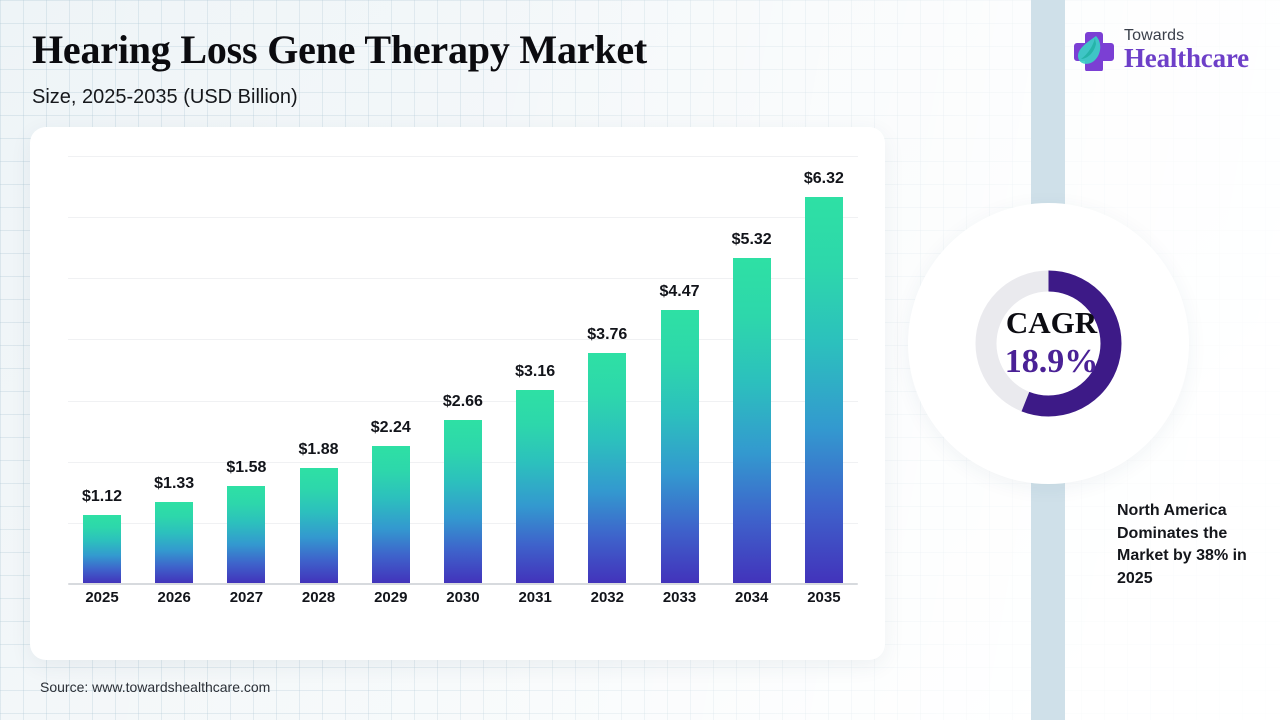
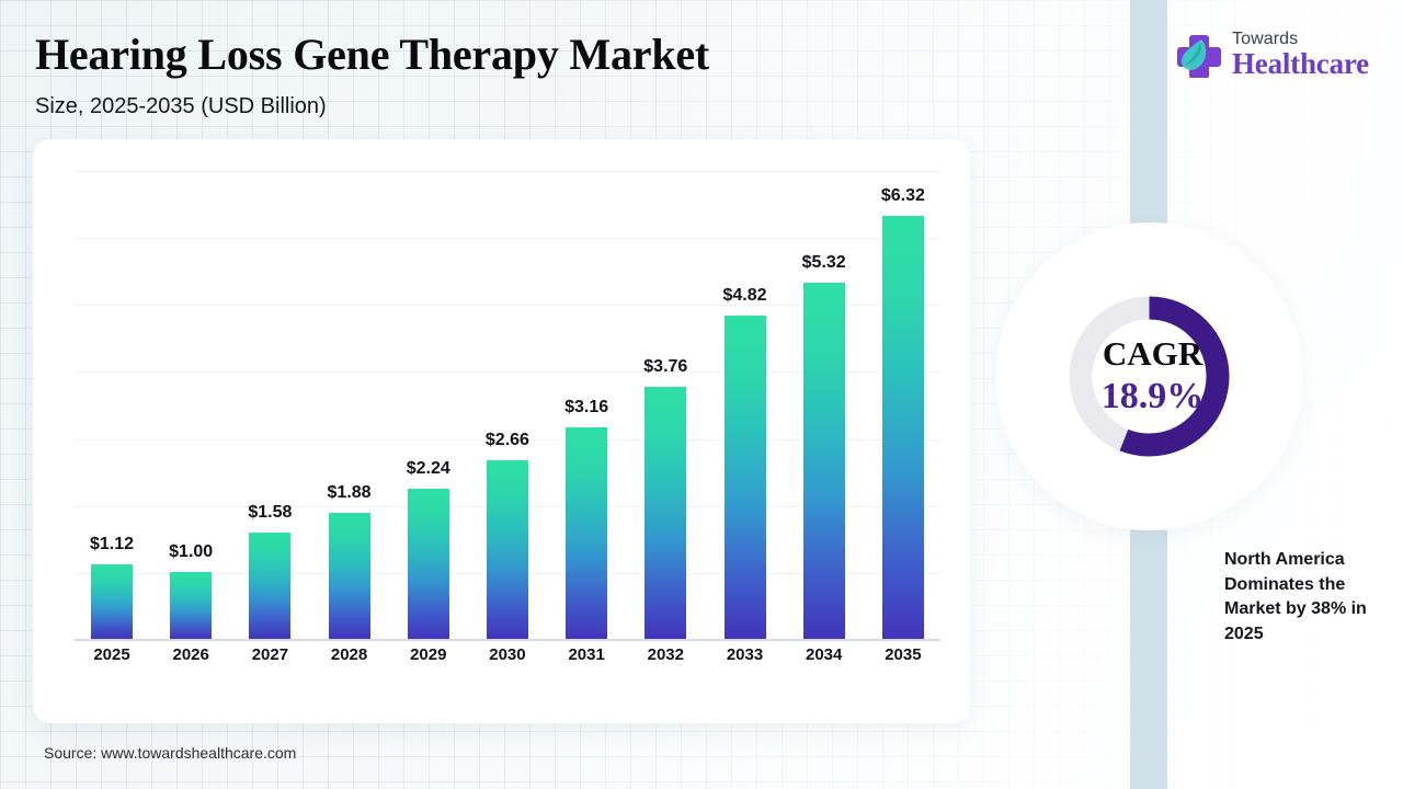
2026: $1.33 -> $1.00
2033: $4.47 -> $4.82
